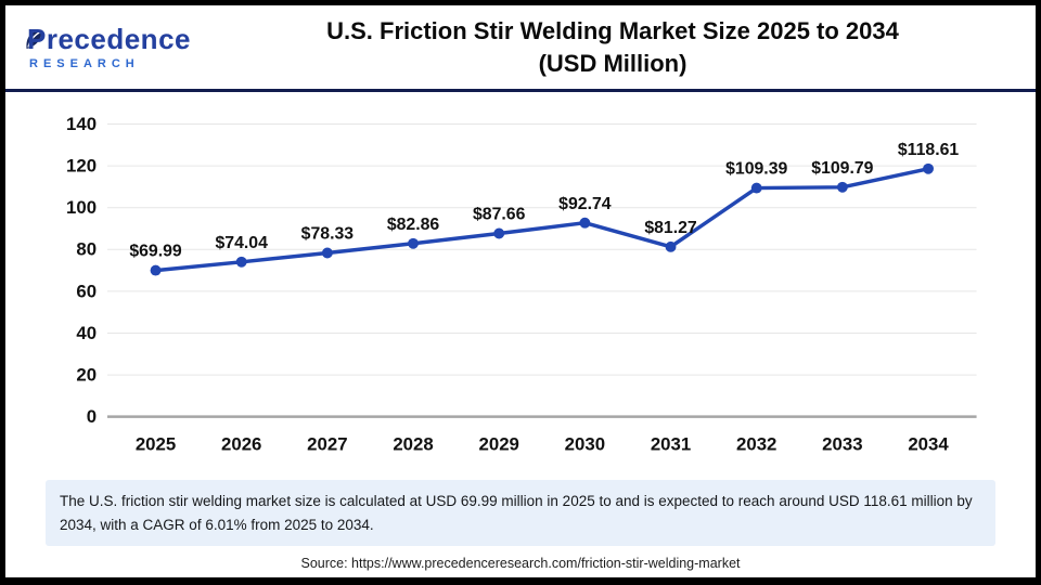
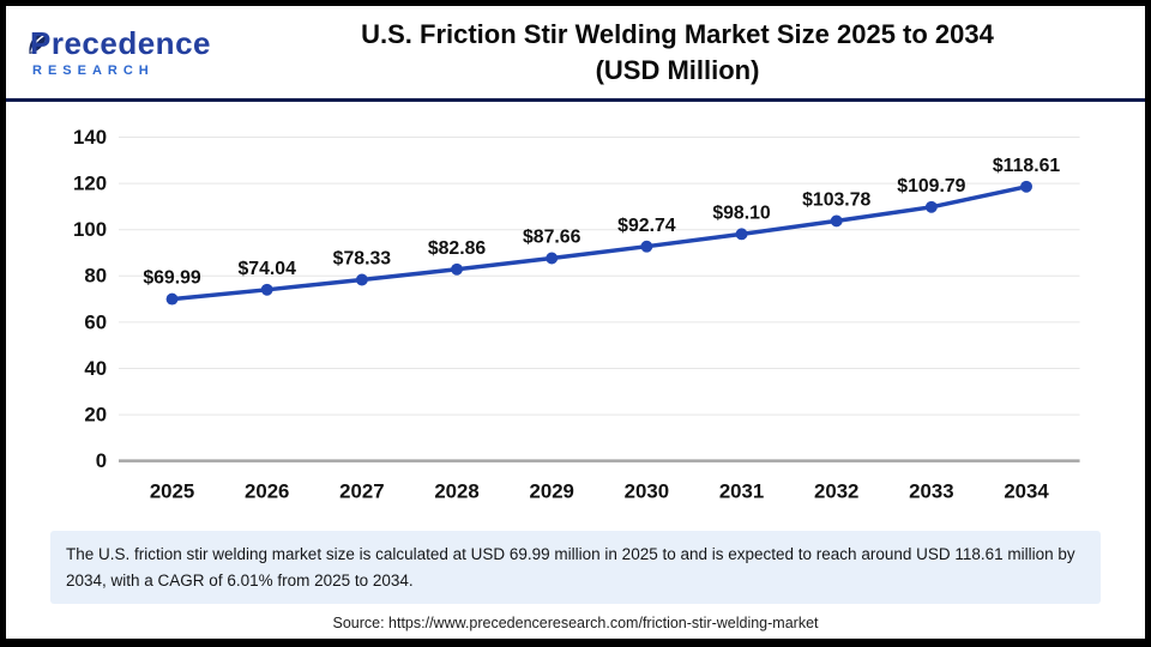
2031: $81.27 -> $98.10
2032: $109.39 -> $103.78
